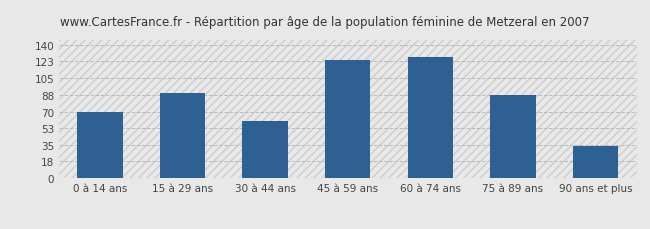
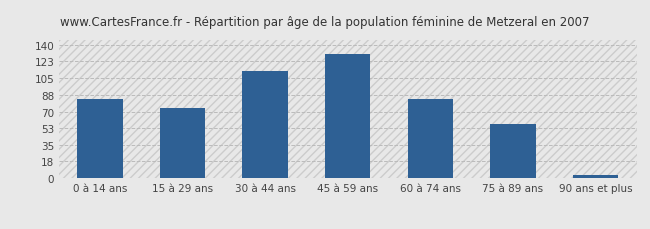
0 à 14 ans: 70 -> 83
15 à 29 ans: 90 -> 74
30 à 44 ans: 60 -> 113
45 à 59 ans: 124 -> 131
60 à 74 ans: 128 -> 83
75 à 89 ans: 88 -> 57
90 ans et plus: 34 -> 4
